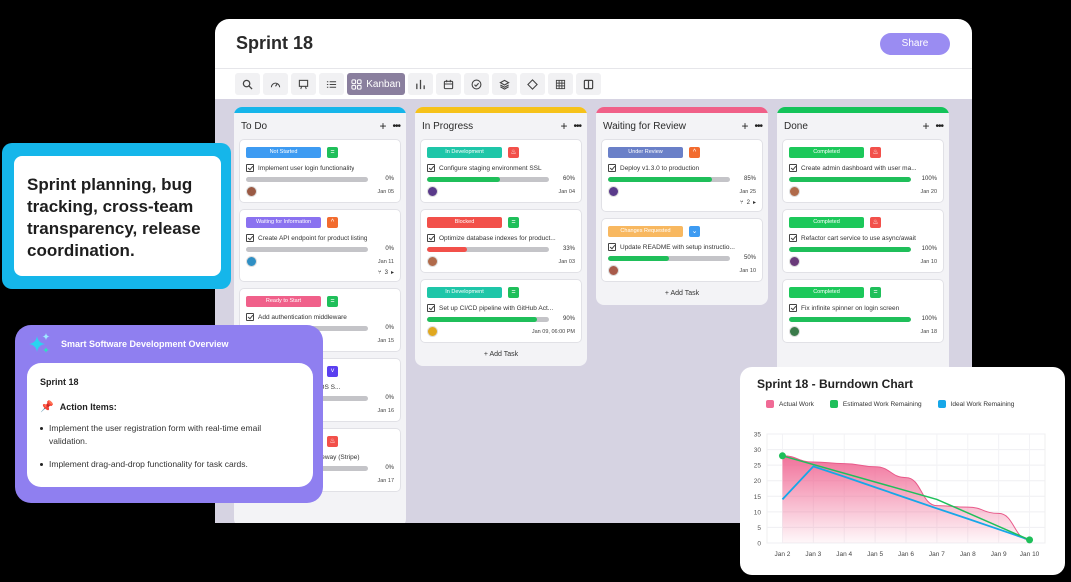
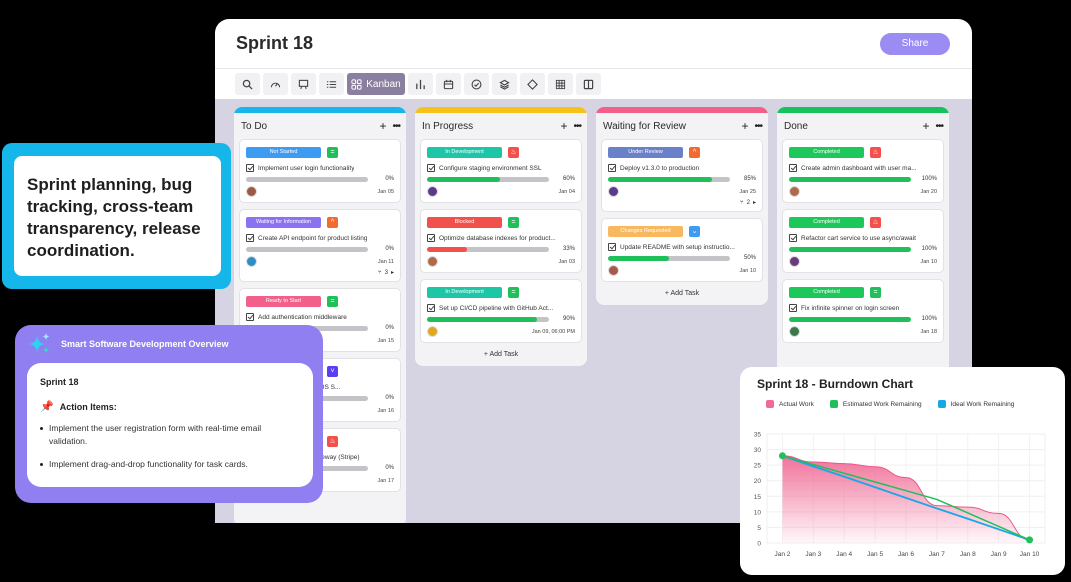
Ideal Work Remaining/Jan 2: 14 -> 28
